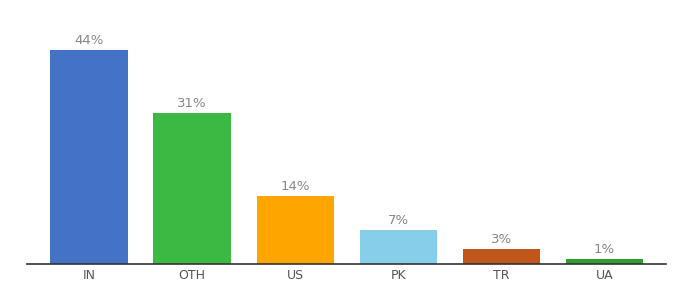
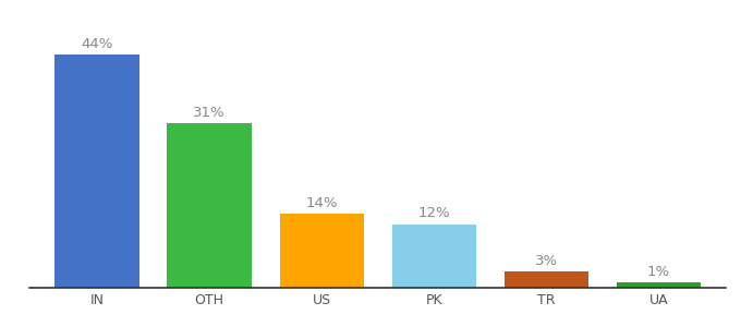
PK: 7% -> 12%
